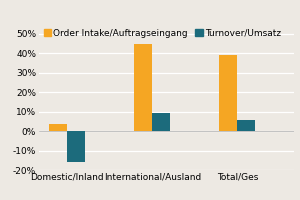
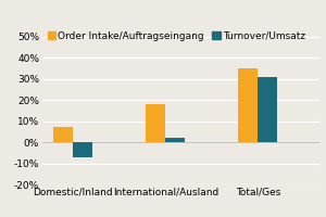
Order Intake/Auftragseingang/Domestic/Inland: 4% -> 7%
Turnover/Umsatz/Domestic/Inland: -16% -> -7%
Order Intake/Auftragseingang/International/Ausland: 44% -> 18%
Turnover/Umsatz/International/Ausland: 10% -> 2%
Order Intake/Auftragseingang/Total/Ges: 39% -> 35%
Turnover/Umsatz/Total/Ges: 6% -> 31%
